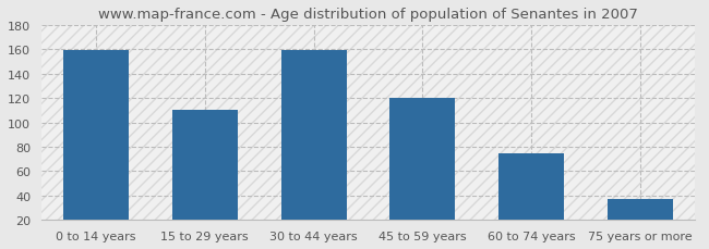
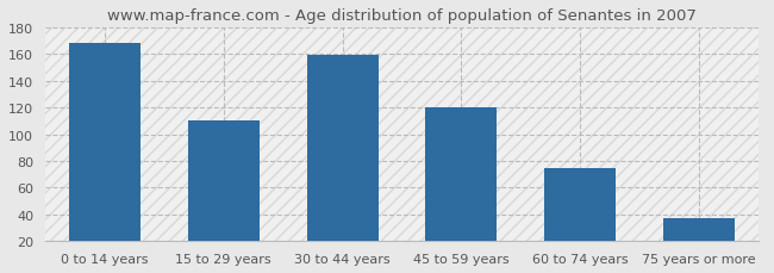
0 to 14 years: 159 -> 168
